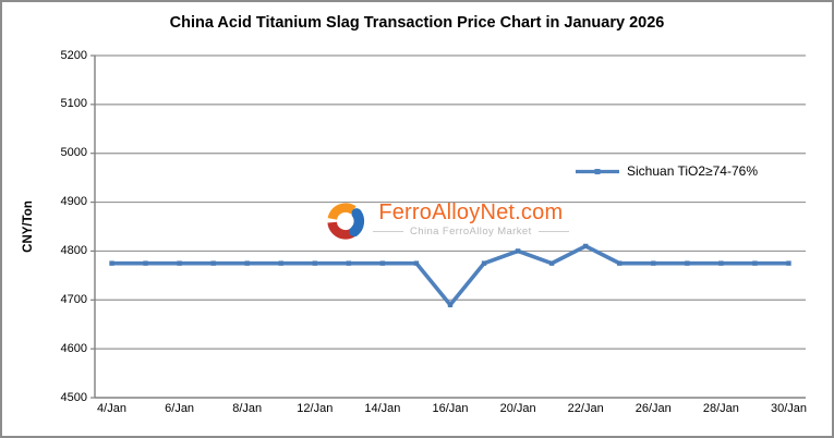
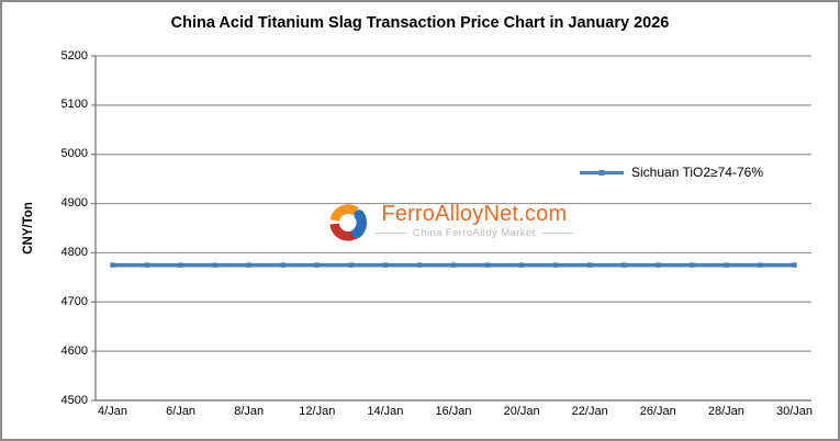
16/Jan: 4690 -> 4780
20/Jan: 4800 -> 4780
22/Jan: 4810 -> 4780
